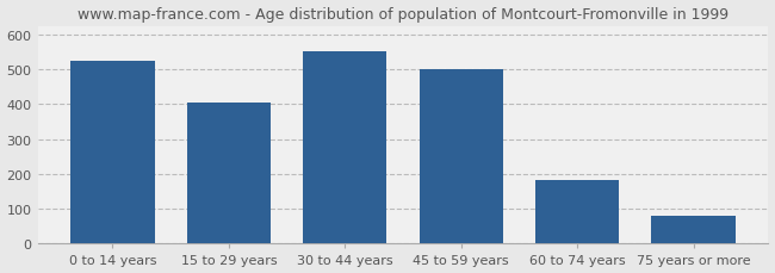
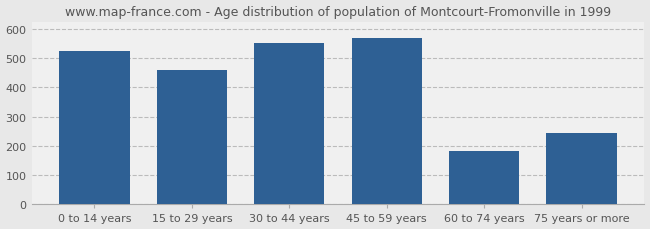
15 to 29 years: 405 -> 460
45 to 59 years: 500 -> 570
75 years or more: 80 -> 245
